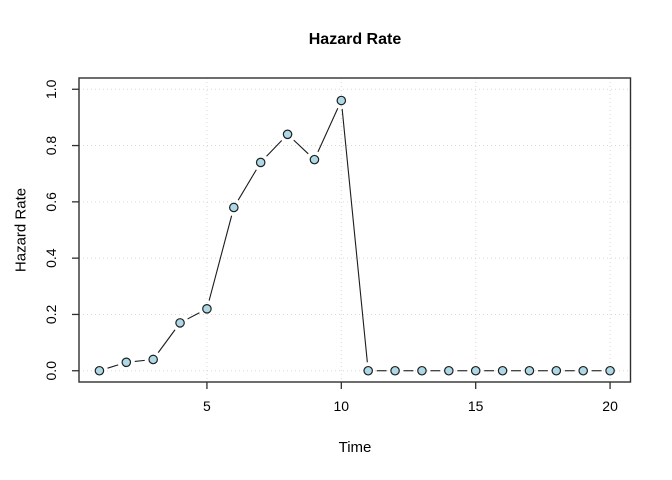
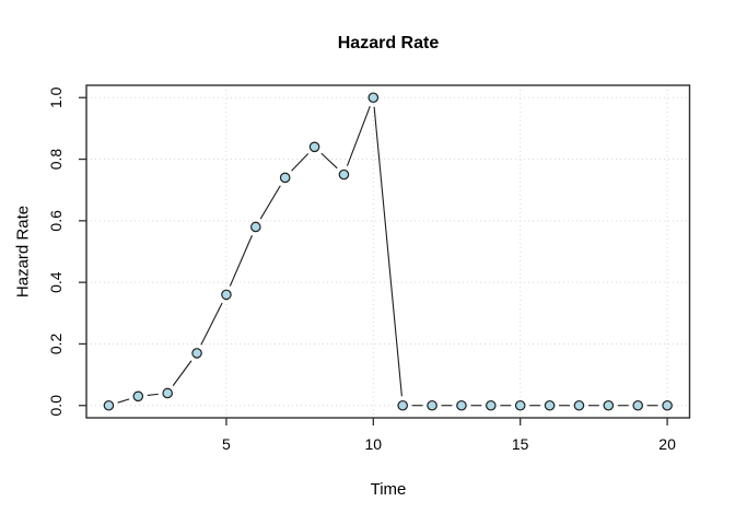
5: 0.22 -> 0.36
10: 0.96 -> 1.00
